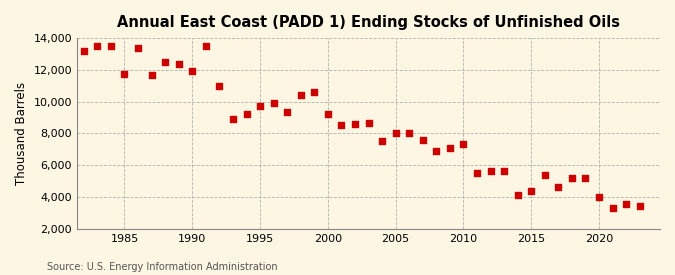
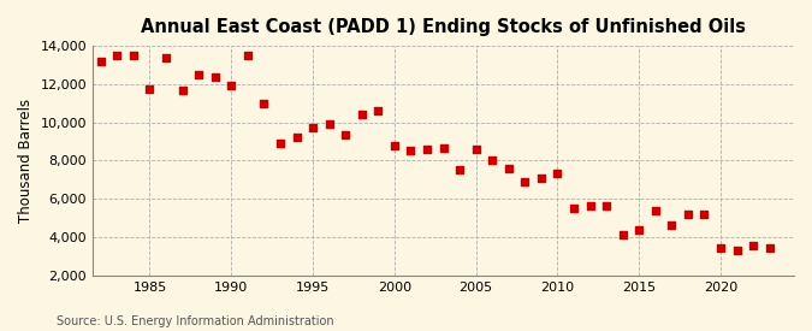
2000: 9,200 -> 8,800
2005: 8,000 -> 8,600
2020: 4,000 -> 3,400
